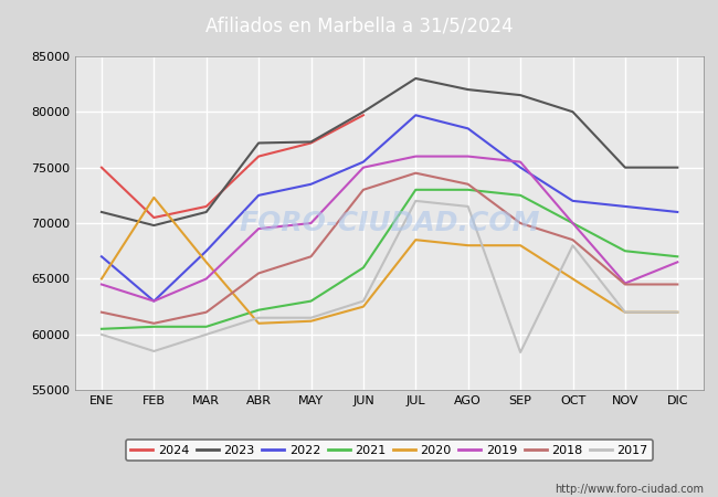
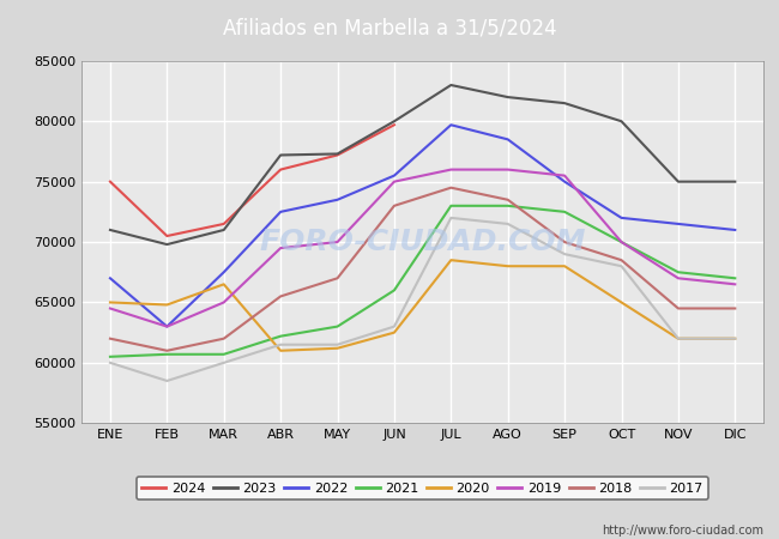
2020/FEB: 72300 -> 64800
2017/SEP: 58400 -> 69000
2019/NOV: 64600 -> 67000
